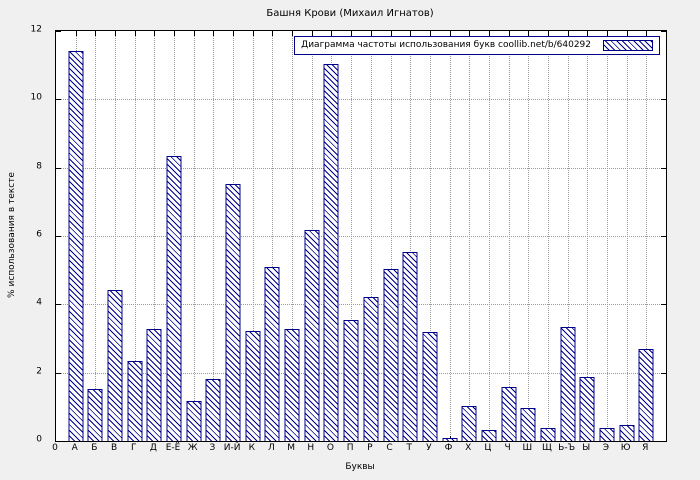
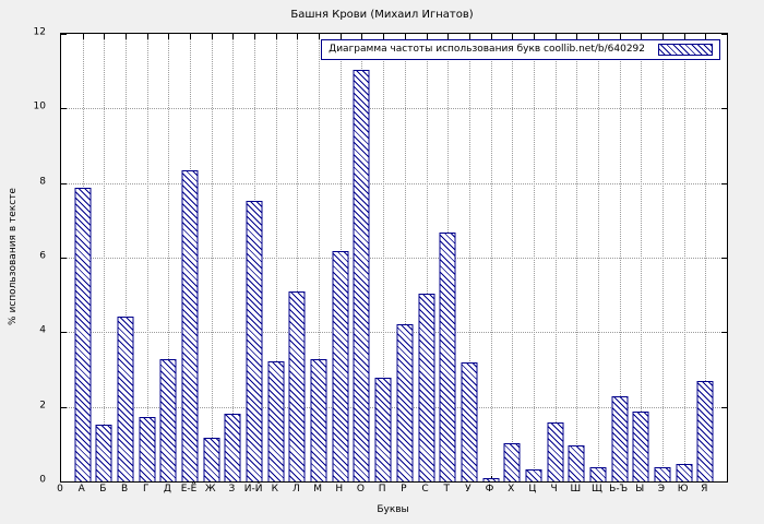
А: 11.4 -> 7.8
Г: 2.3 -> 1.7
П: 3.5 -> 2.8
Т: 5.5 -> 6.7
Ь-Ъ: 3.3 -> 2.2
